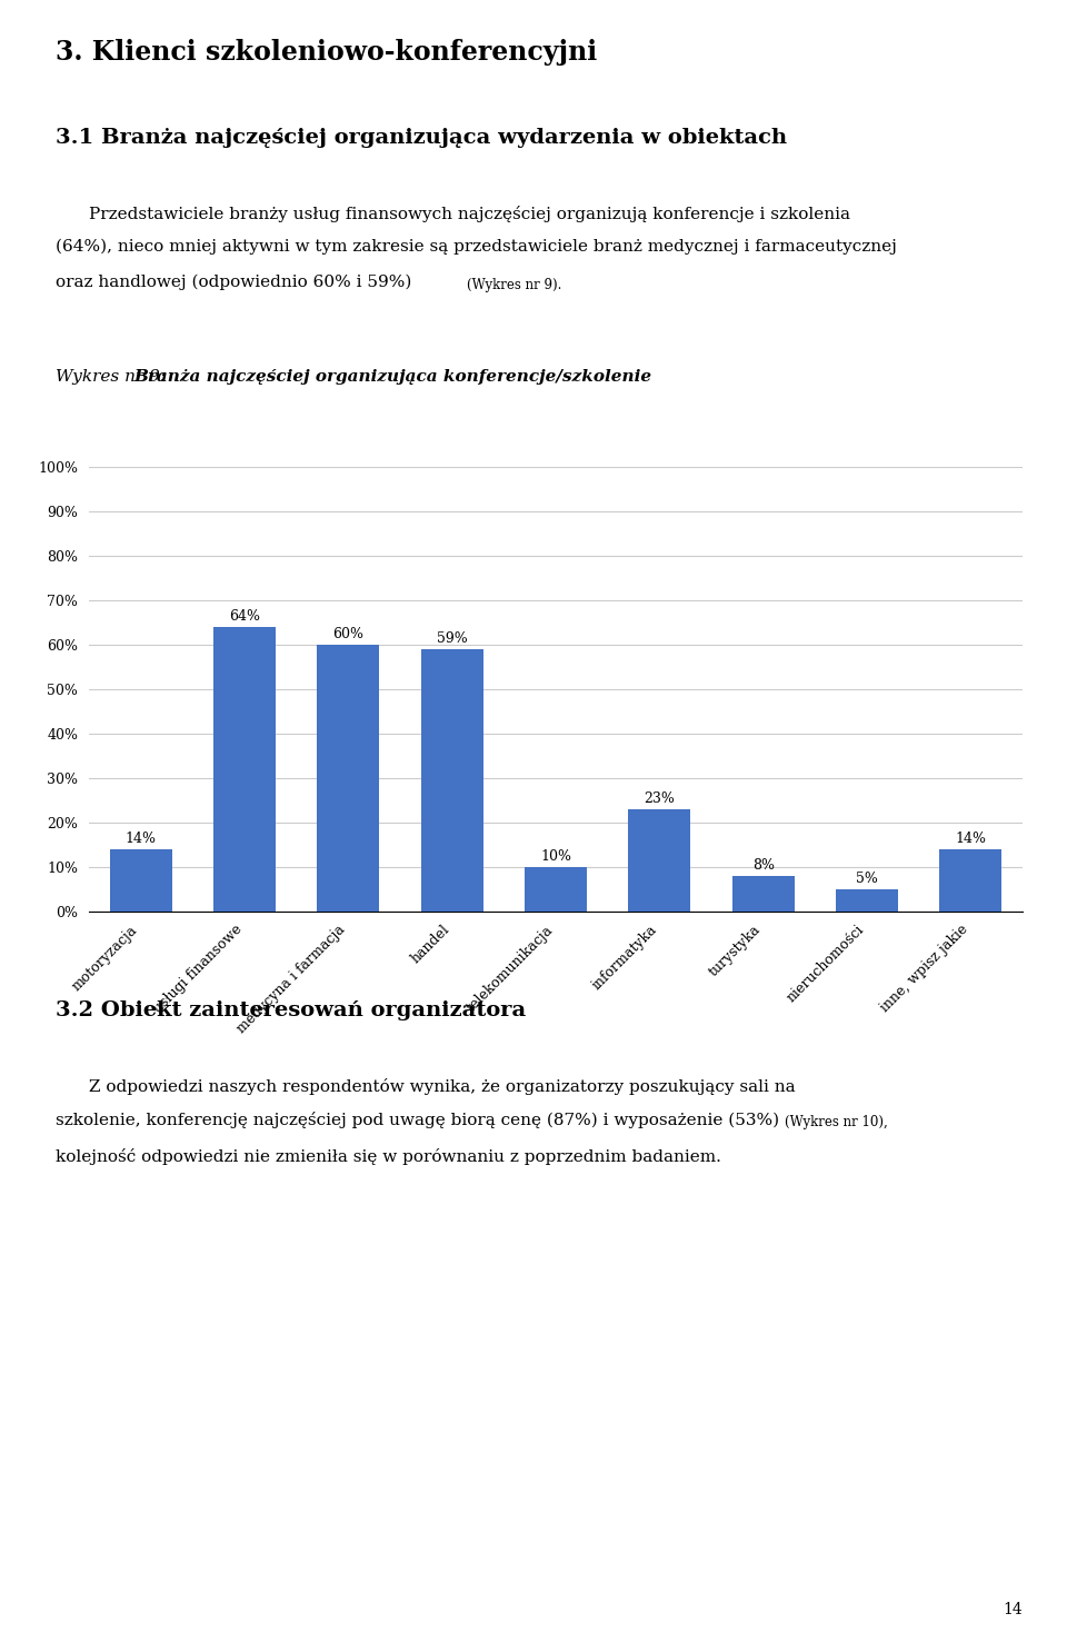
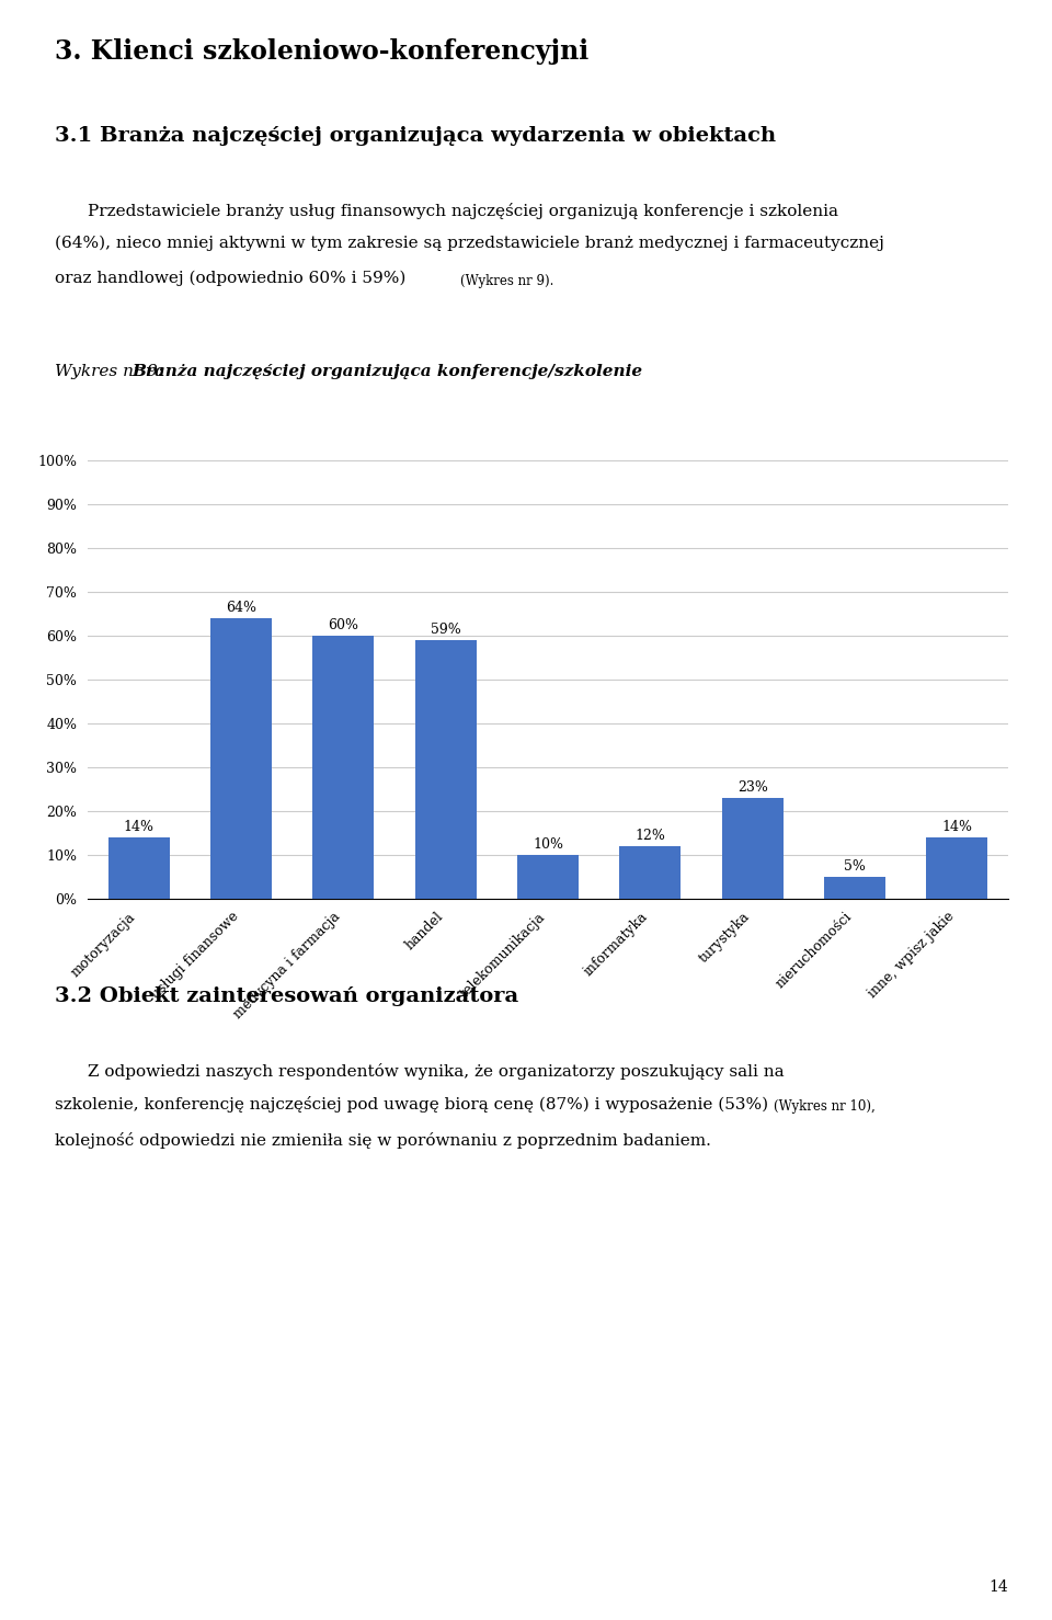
informatyka: 23% -> 12%
turystyka: 8% -> 23%
